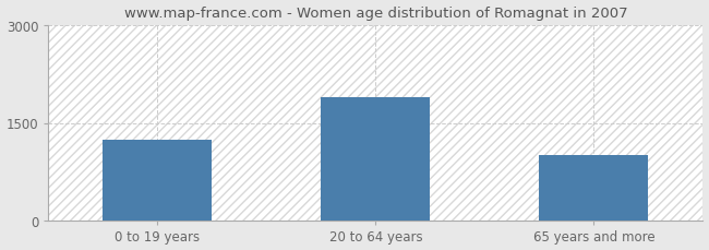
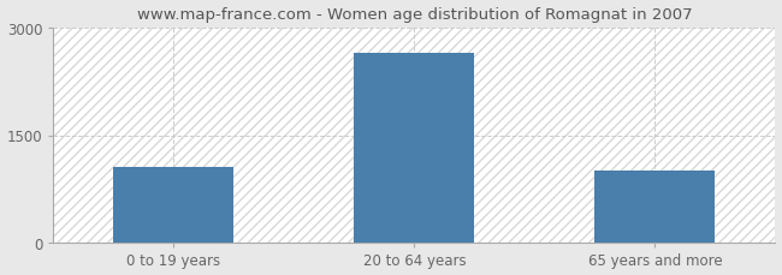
0 to 19 years: 1240 -> 1050
20 to 64 years: 1900 -> 2650
